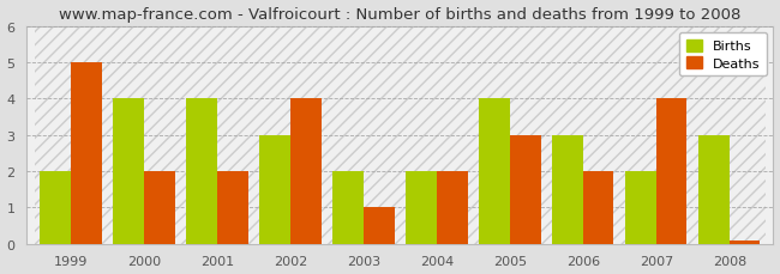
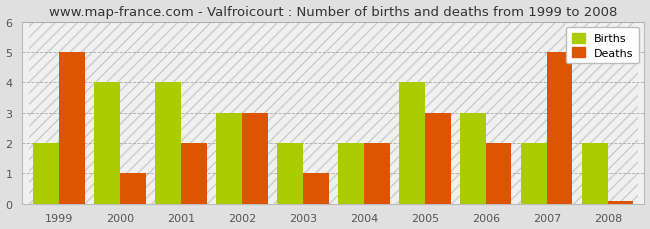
Deaths/2000: 2.0 -> 1.0
Deaths/2002: 4.0 -> 3.0
Deaths/2007: 4.0 -> 5.0
Births/2008: 3 -> 2
